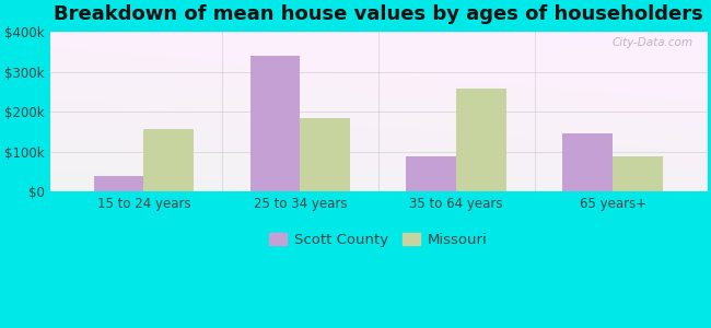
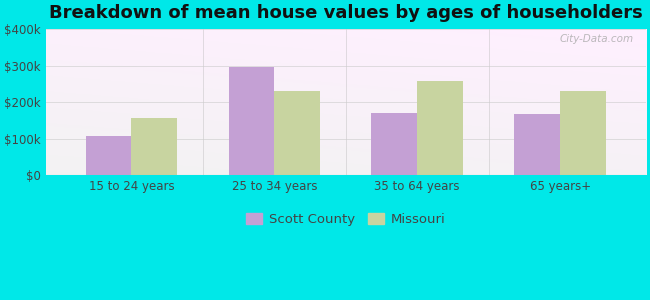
Scott County/15 to 24 years: $40k -> $108k
Scott County/25 to 34 years: $340k -> $298k
Missouri/25 to 34 years: $185k -> $230k
Scott County/35 to 64 years: $90k -> $172k
Scott County/65 years+: $145k -> $168k
Missouri/65 years+: $90k -> $230k
